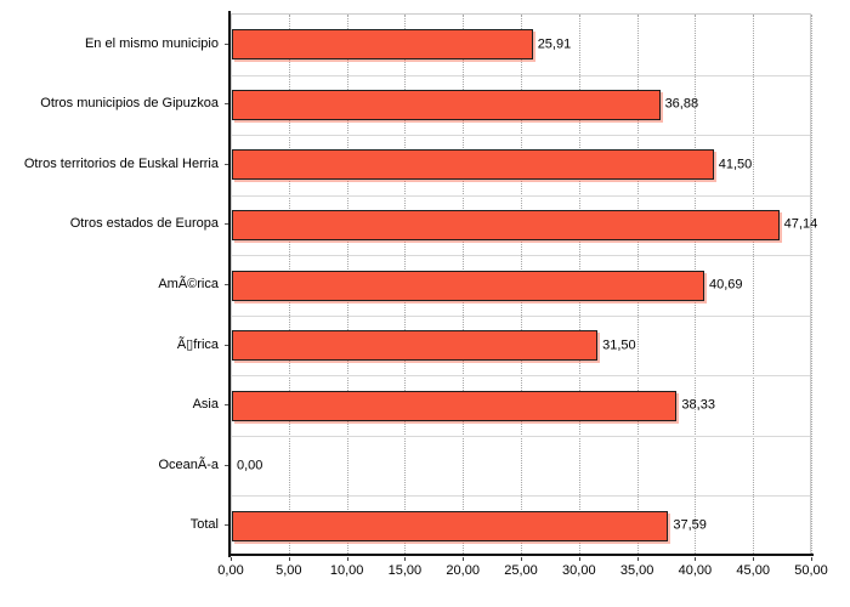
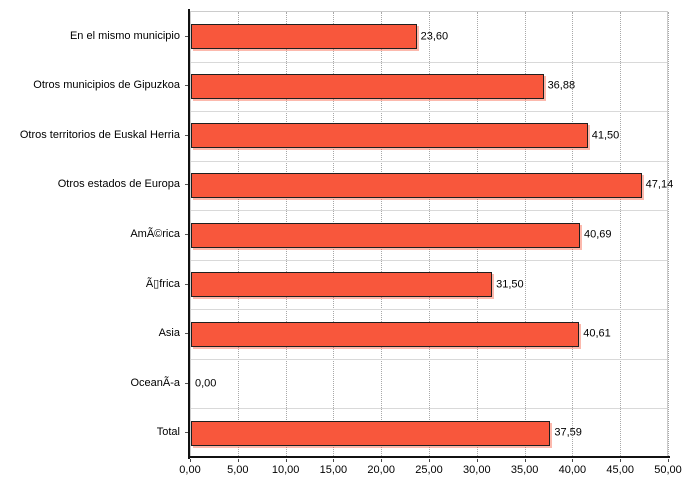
En el mismo municipio: 25,91 -> 23,60
Asia: 38,33 -> 40,61
